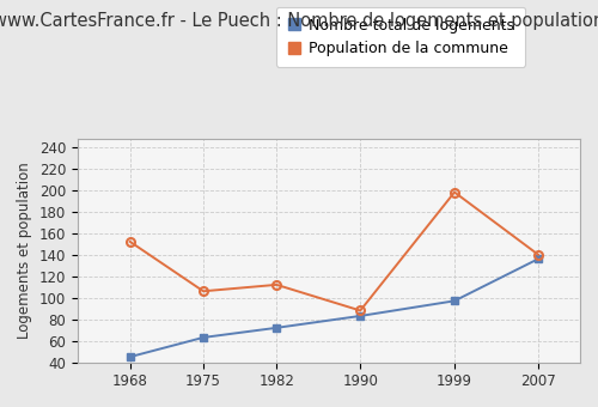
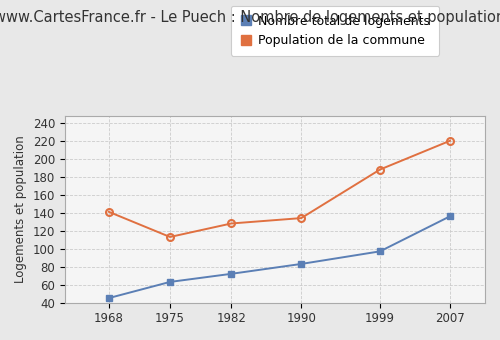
Population de la commune/1968: 152 -> 141
Population de la commune/1975: 106 -> 113
Population de la commune/1982: 112 -> 128
Population de la commune/1990: 88 -> 134
Population de la commune/1999: 198 -> 188
Population de la commune/2007: 140 -> 220
